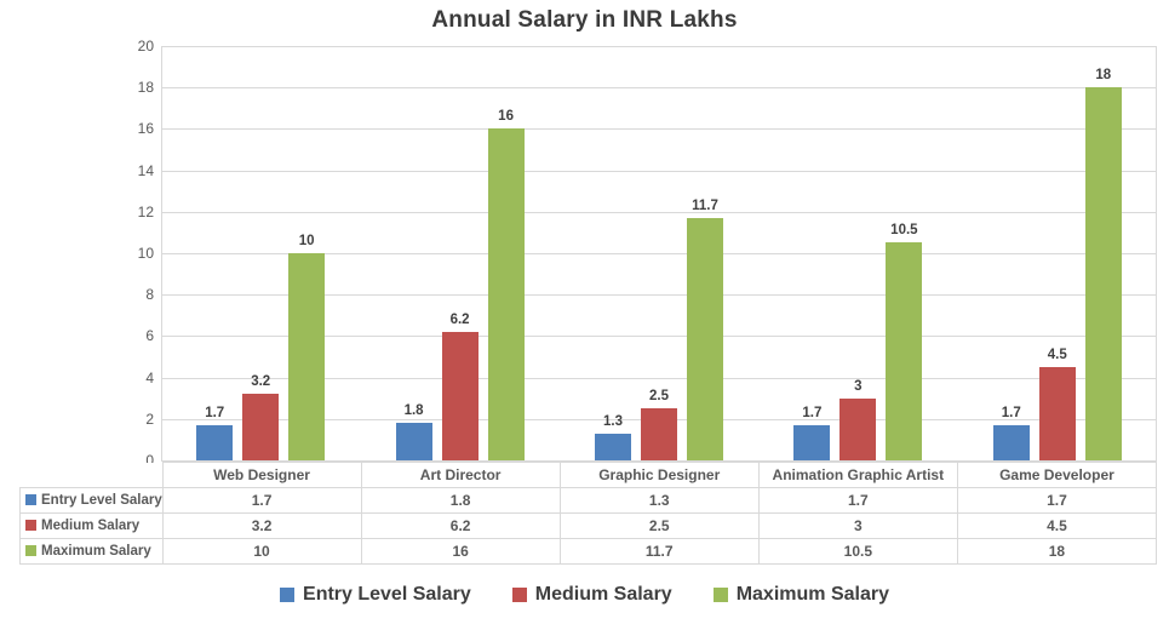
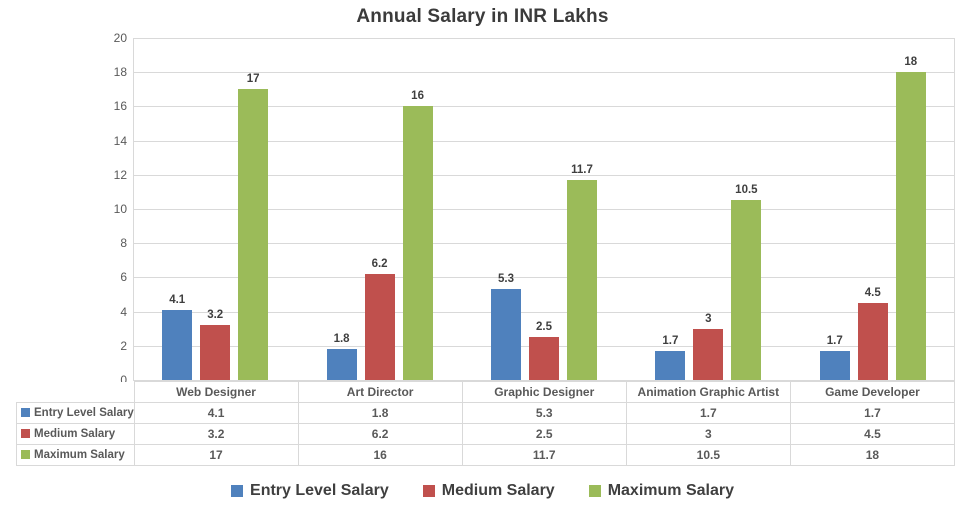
Entry Level Salary/Web Designer: 1.7 -> 4.1
Maximum Salary/Web Designer: 10 -> 17
Entry Level Salary/Graphic Designer: 1.3 -> 5.3
